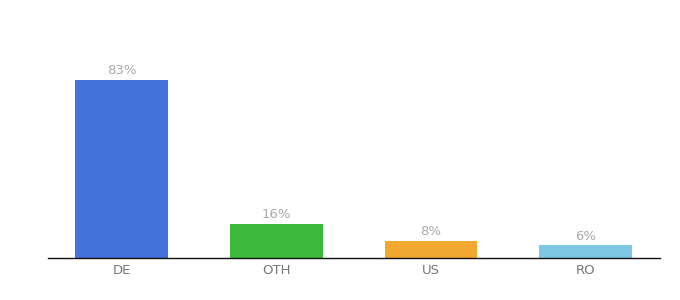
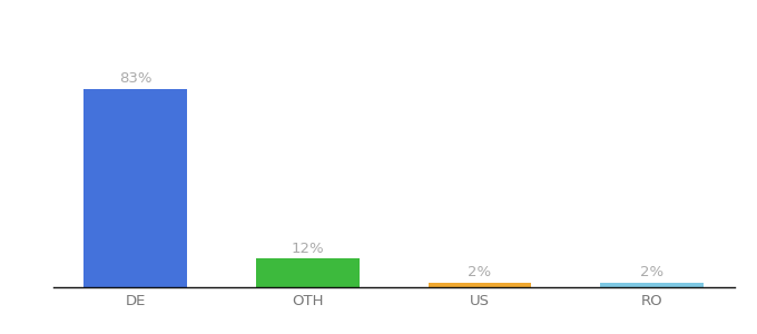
OTH: 16% -> 12%
US: 8% -> 2%
RO: 6% -> 2%
